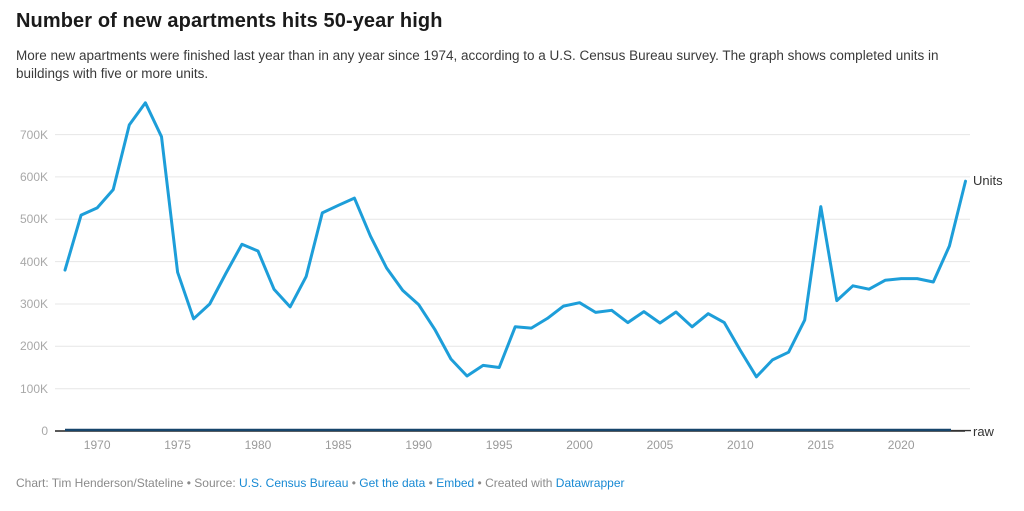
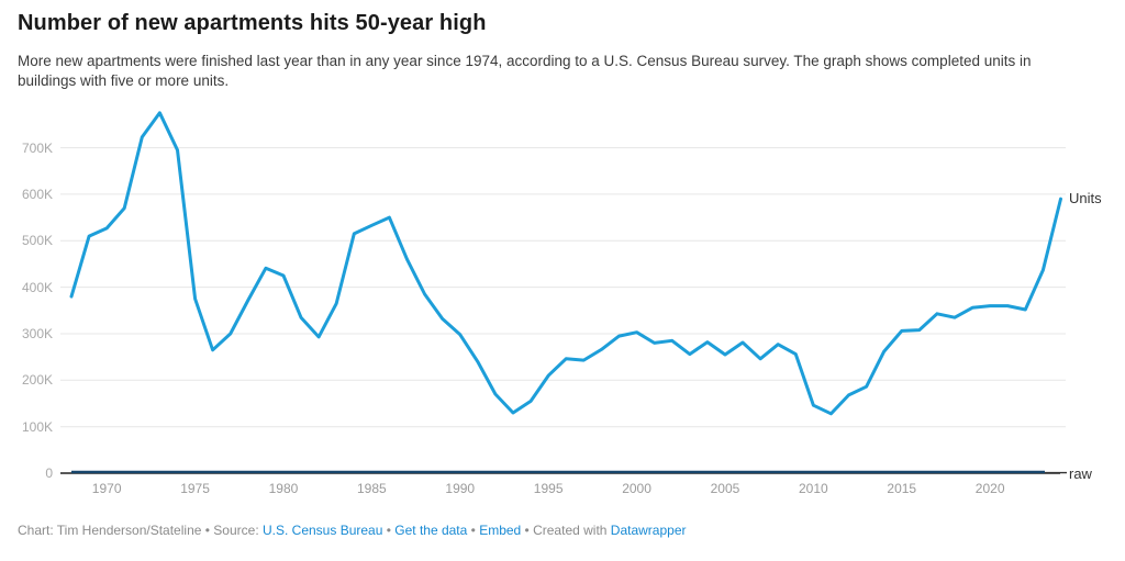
Units/1995: 150K -> 210K
Units/2010: 190K -> 150K
Units/2015: 530K -> 310K
